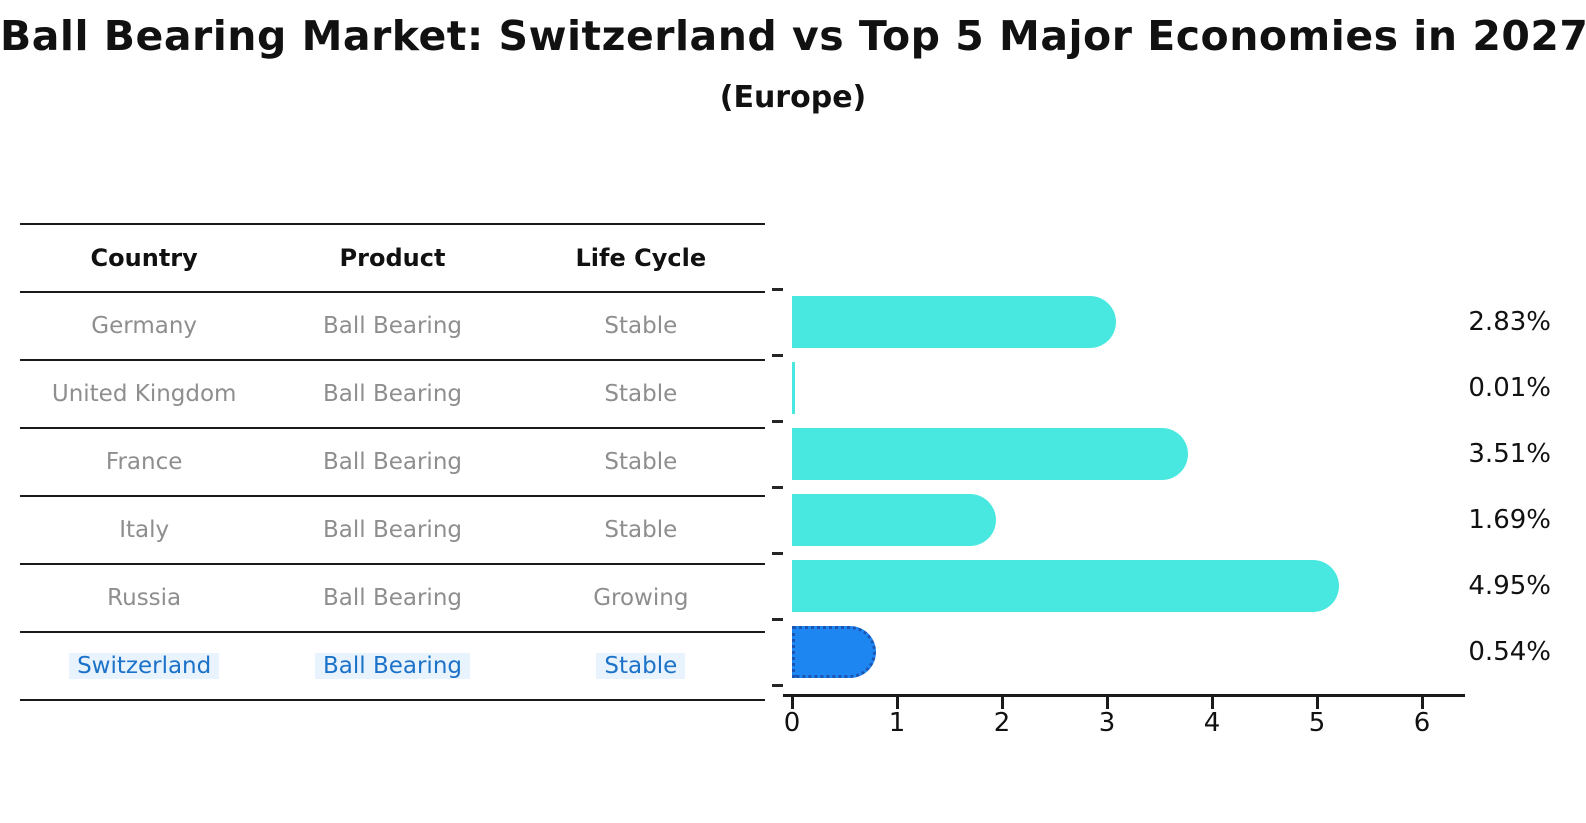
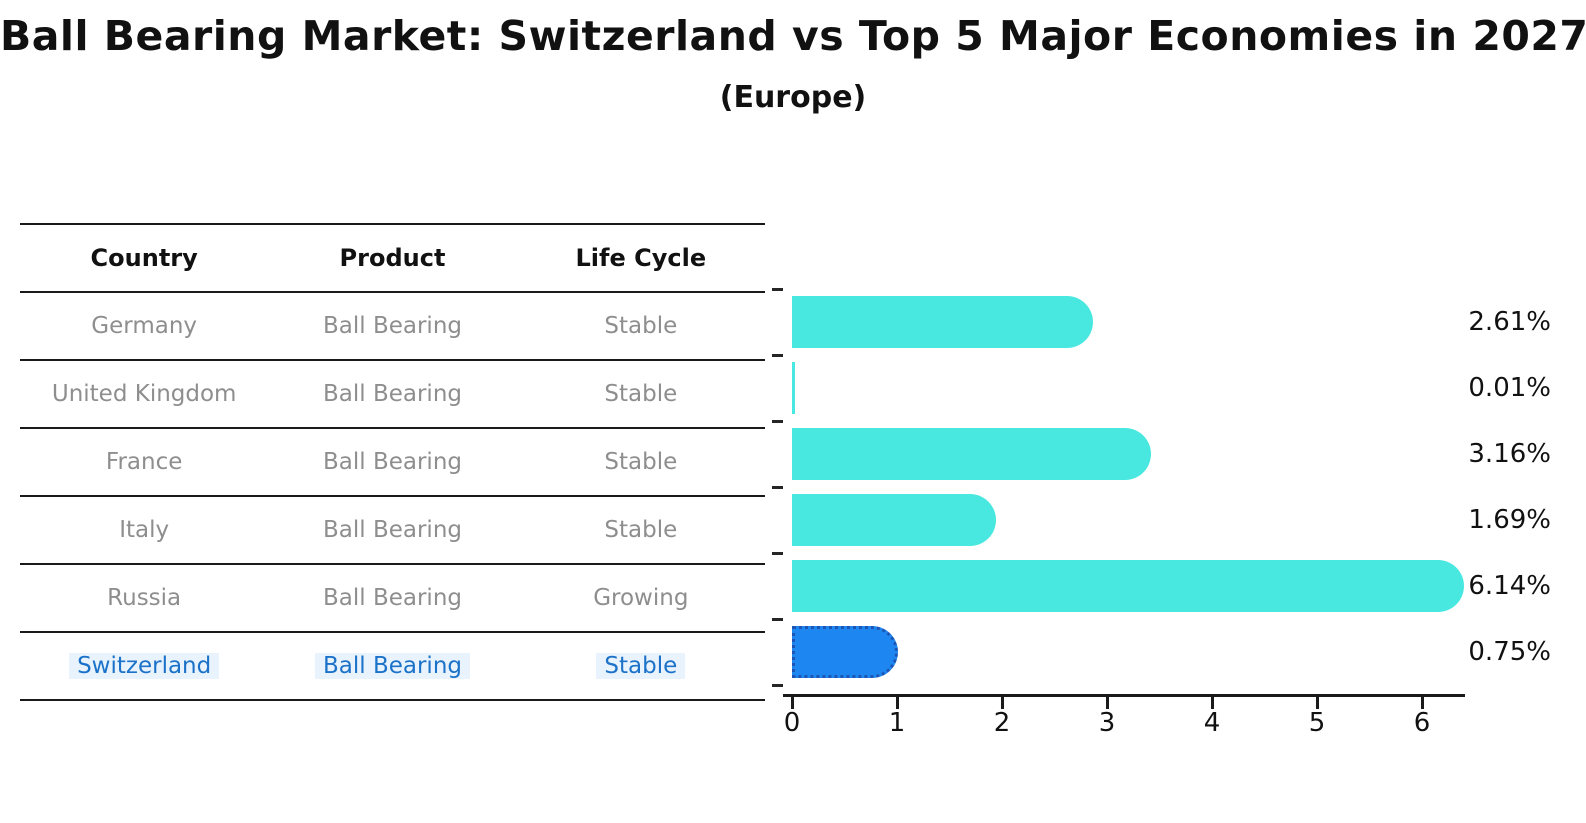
Germany: 2.83% -> 2.61%
France: 3.51% -> 3.16%
Russia: 4.95% -> 6.14%
Switzerland: 0.54% -> 0.75%
